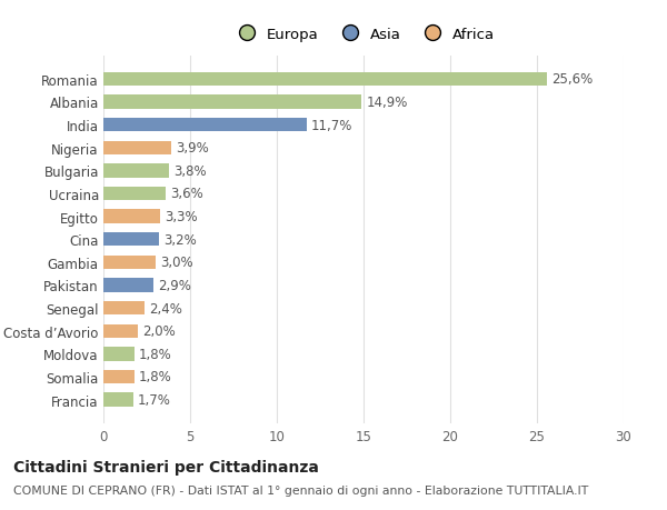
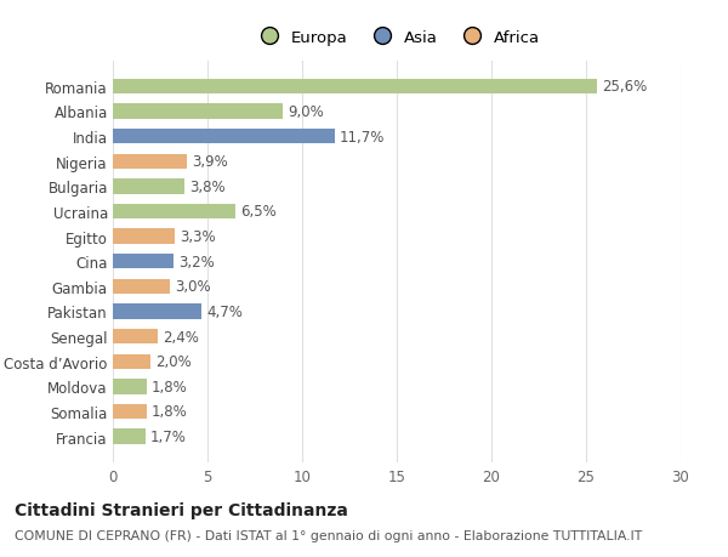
Albania: 14,9% -> 9,0%
Ucraina: 3,6% -> 6,5%
Pakistan: 2,9% -> 4,7%
